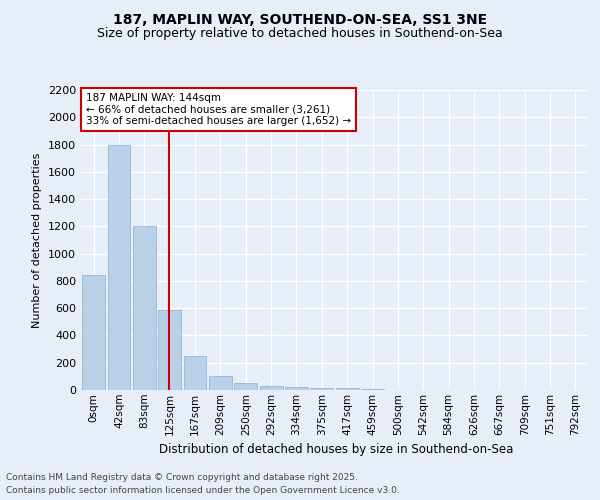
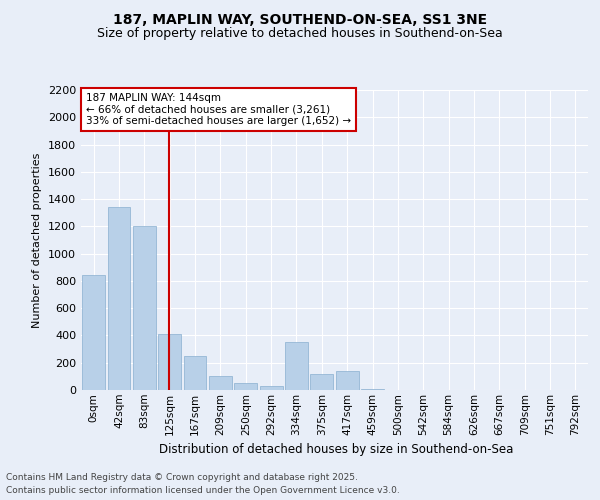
42sqm: 1800 -> 1340
125sqm: 590 -> 410
334sqm: 20 -> 350
375sqm: 20 -> 120
417sqm: 10 -> 140
